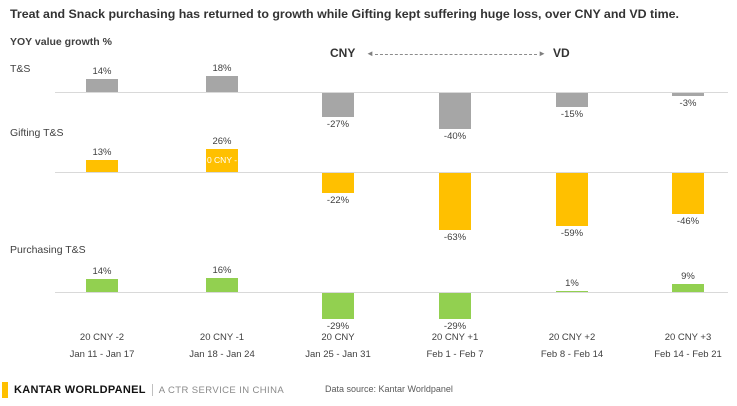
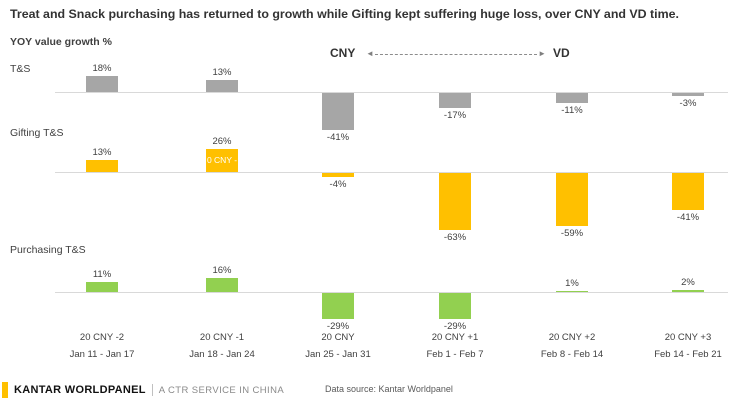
T&S/20 CNY -2: 14% -> 18%
Purchasing T&S/20 CNY -2: 14% -> 11%
T&S/20 CNY -1: 18% -> 13%
T&S/20 CNY: -27% -> -41%
Gifting T&S/20 CNY: -22% -> -4%
T&S/20 CNY +1: -40% -> -17%
T&S/20 CNY +2: -15% -> -11%
Gifting T&S/20 CNY +3: -46% -> -41%
Purchasing T&S/20 CNY +3: 9% -> 2%
